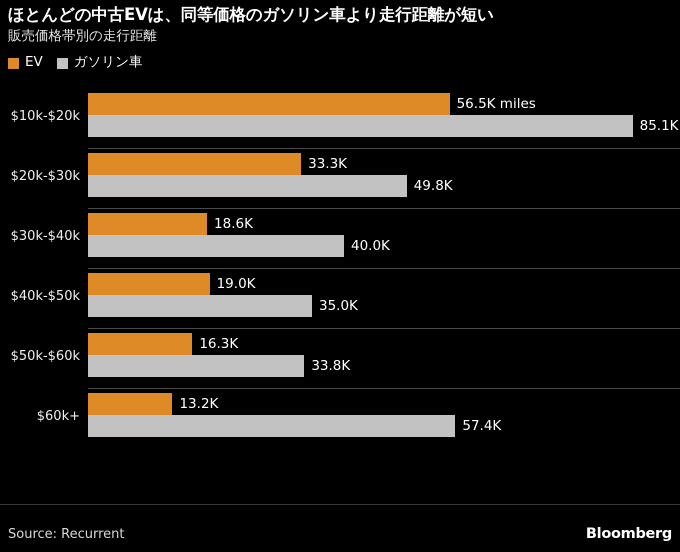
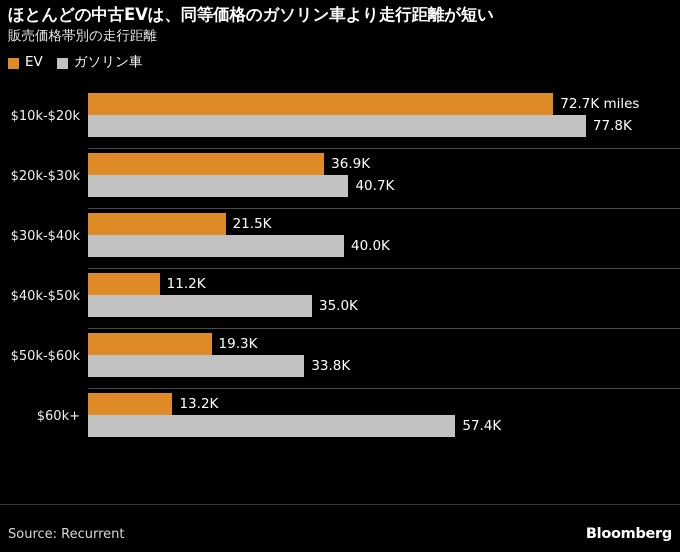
EV/$10k-$20k: 56.5K -> 72.7K
ガソリン車/$10k-$20k: 85.1K -> 77.8K
EV/$20k-$30k: 33.3K -> 36.9K
ガソリン車/$20k-$30k: 49.8K -> 40.7K
EV/$30k-$40k: 18.6K -> 21.5K
EV/$40k-$50k: 19.0K -> 11.2K
EV/$50k-$60k: 16.3K -> 19.3K
